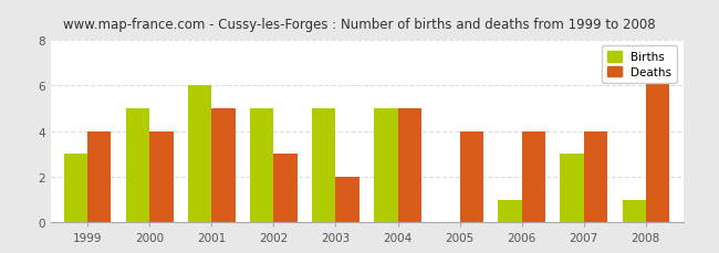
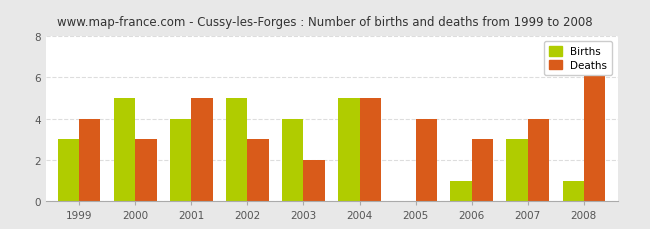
Deaths/2000: 4 -> 3
Births/2001: 6 -> 4
Births/2003: 5 -> 4
Deaths/2006: 4 -> 3
